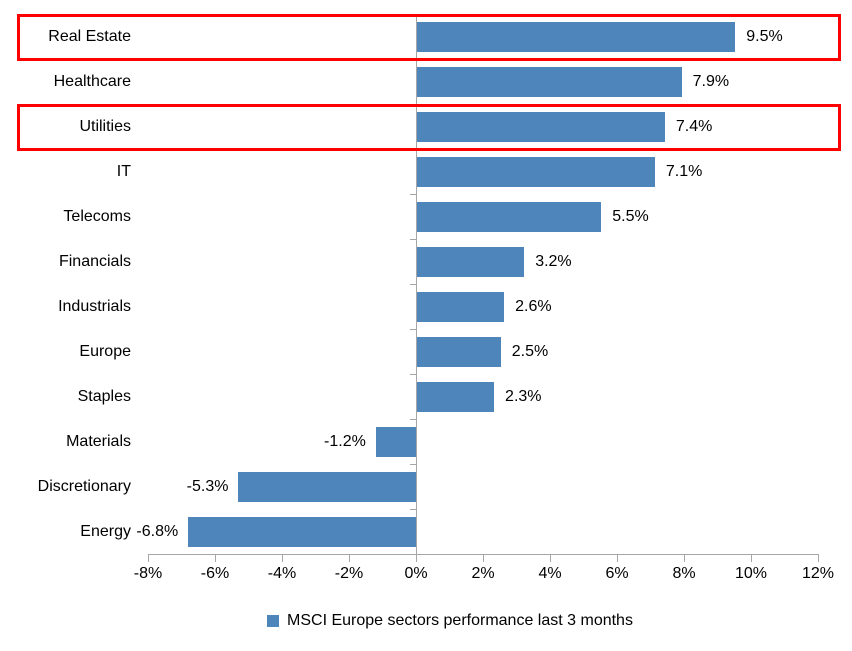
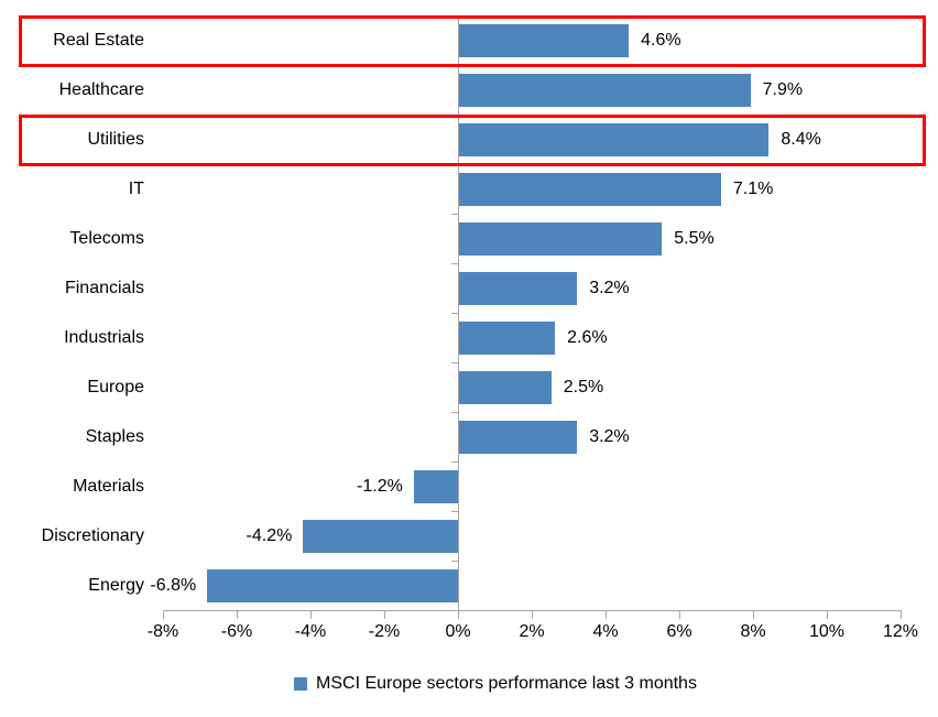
Real Estate: 9.5% -> 4.6%
Utilities: 7.4% -> 8.4%
Staples: 2.3% -> 3.2%
Discretionary: -5.3% -> -4.2%
